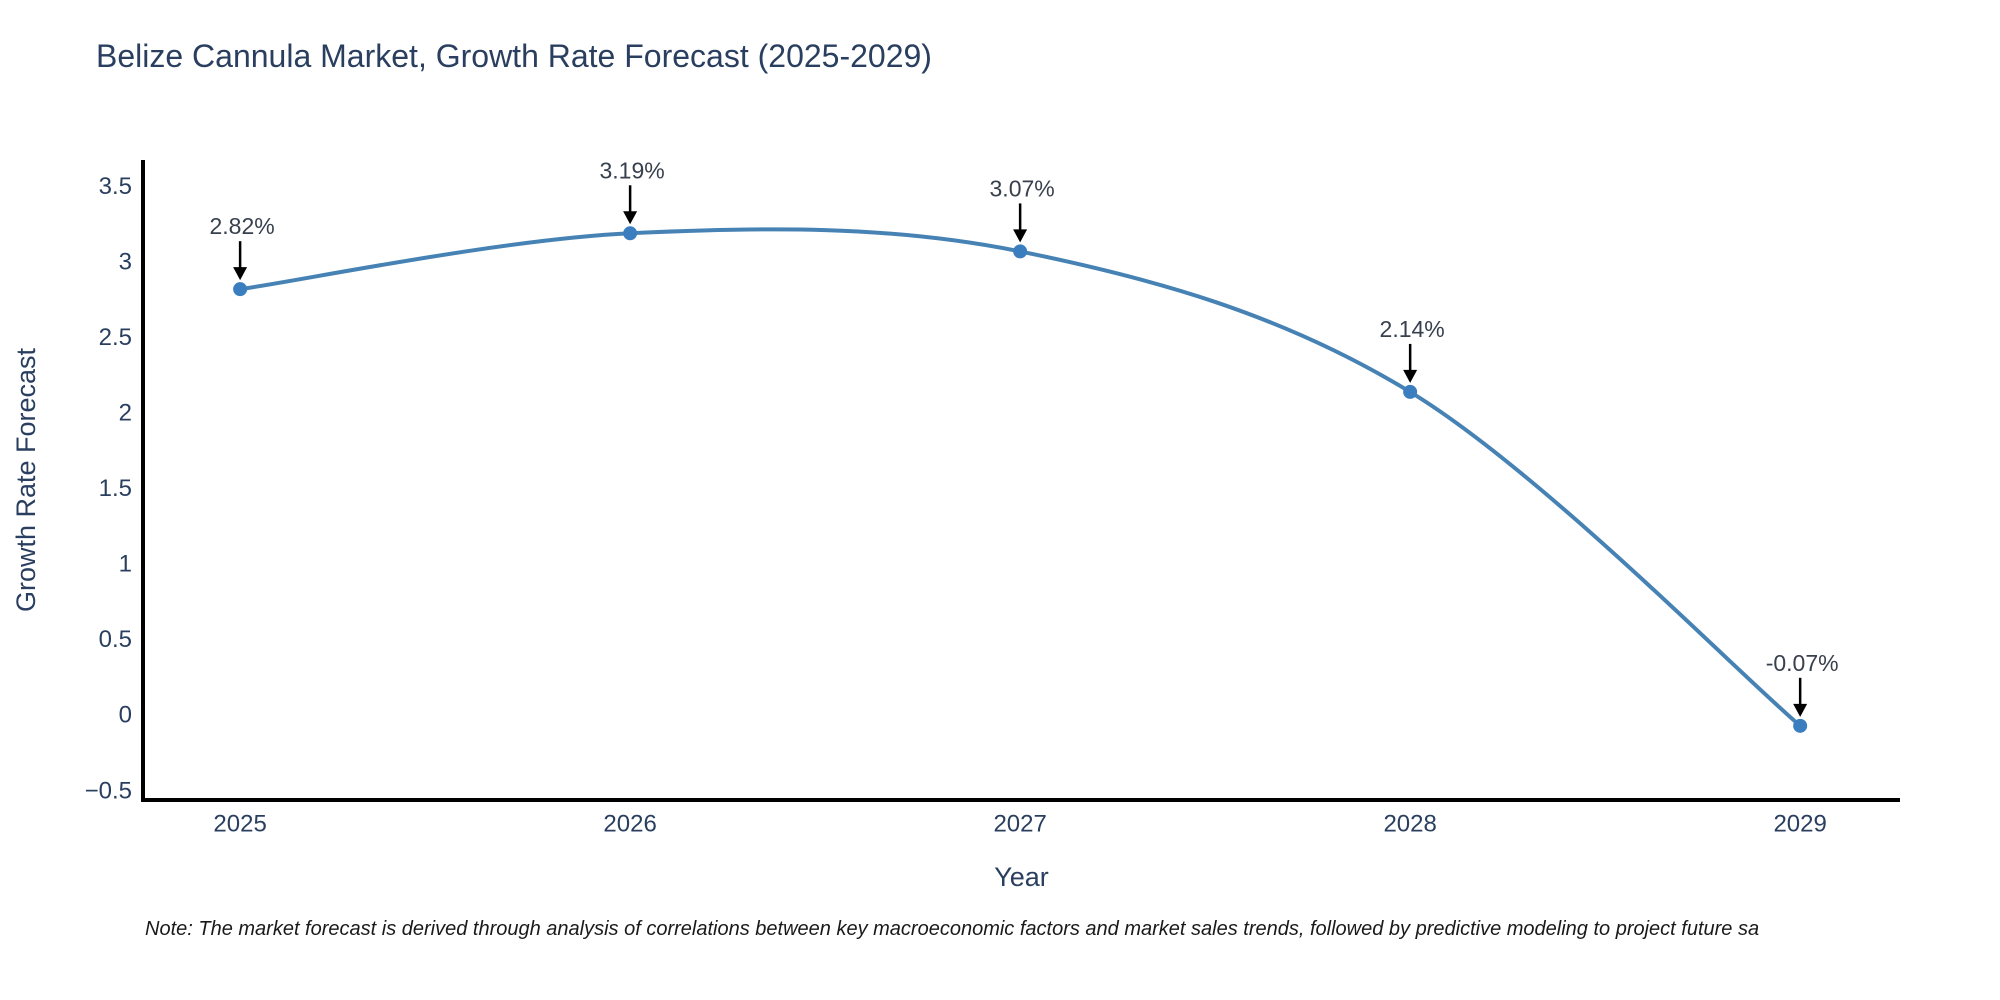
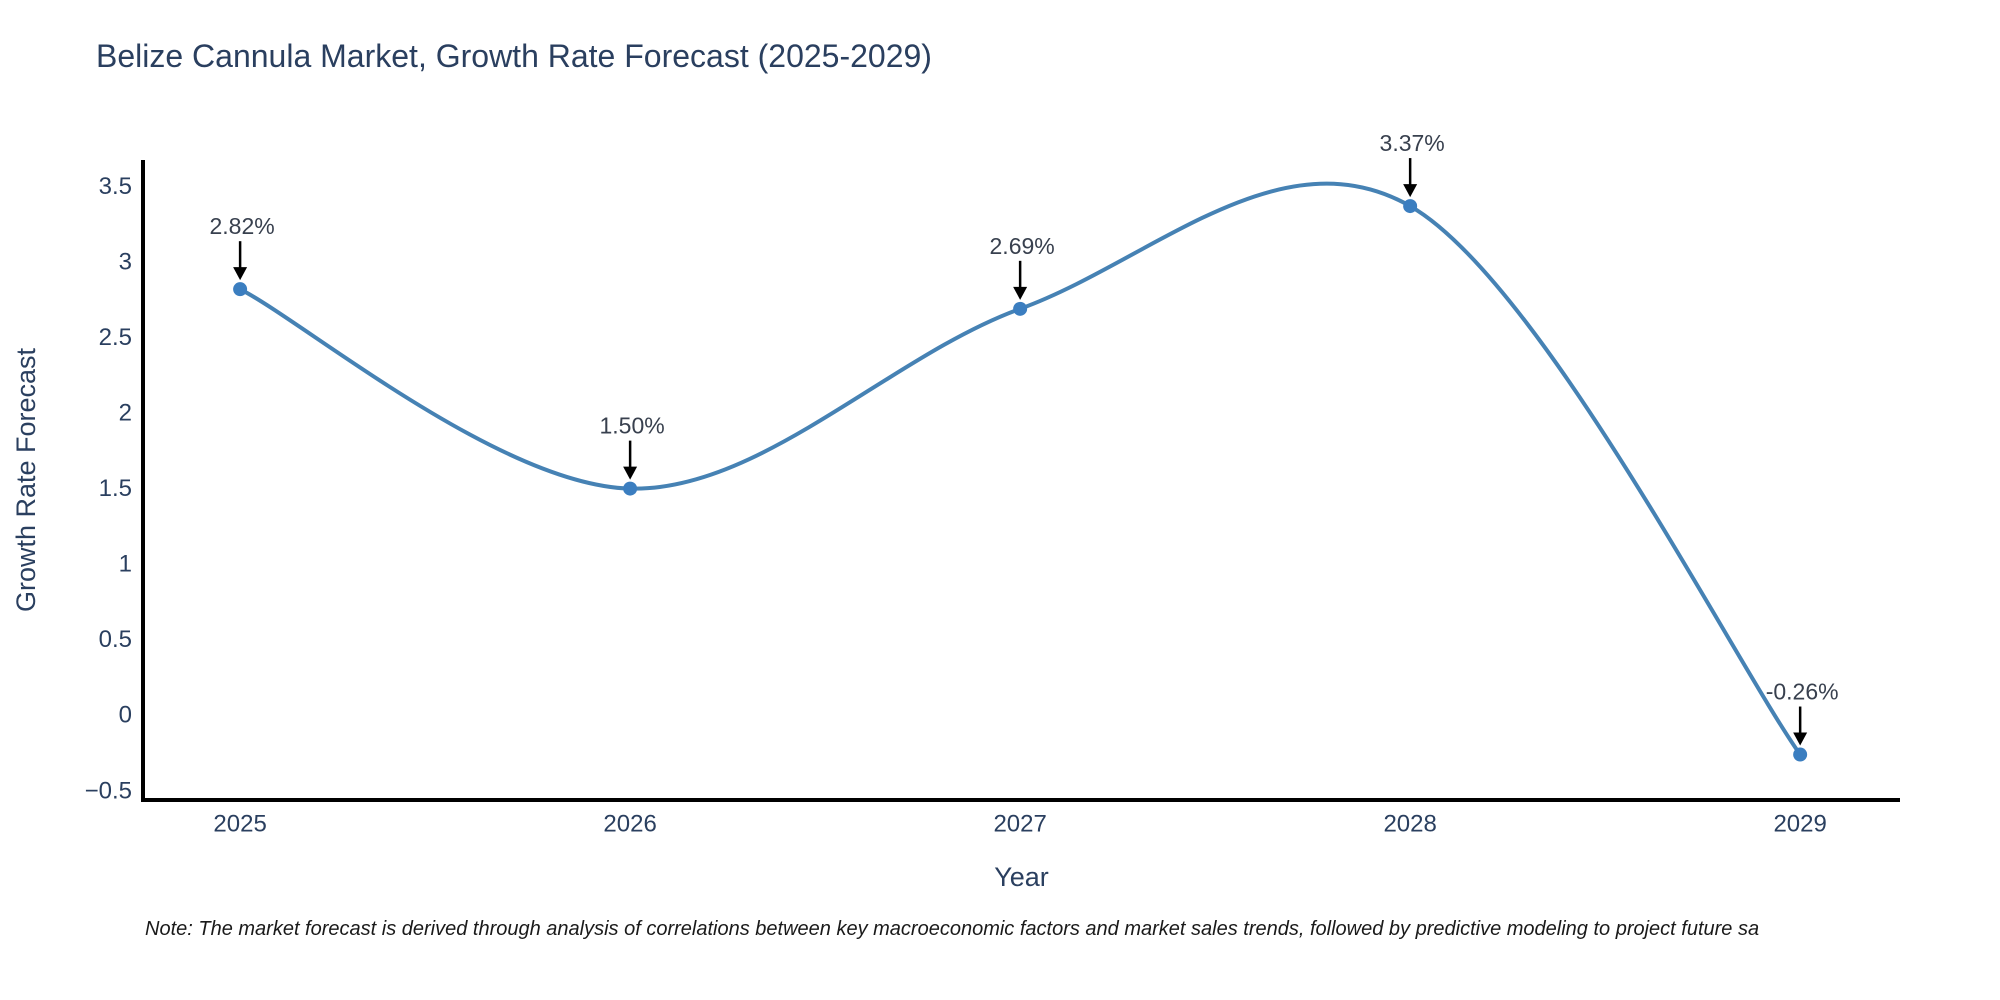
2026: 3.19% -> 1.50%
2027: 3.07% -> 2.69%
2028: 2.14% -> 3.37%
2029: -0.07% -> -0.26%
